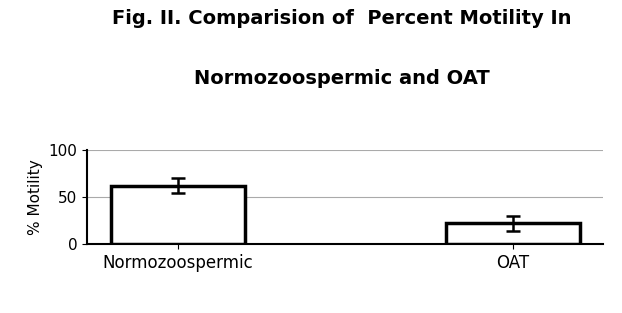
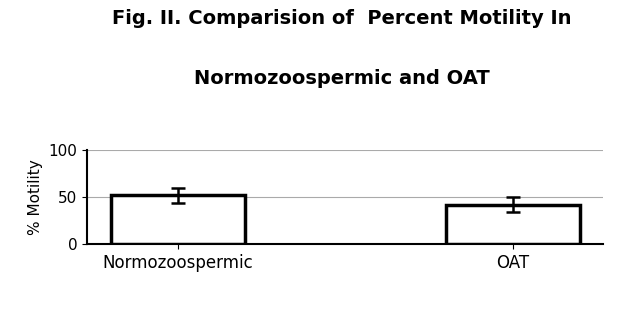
Normozoospermic: 62 -> 52
OAT: 22 -> 42
